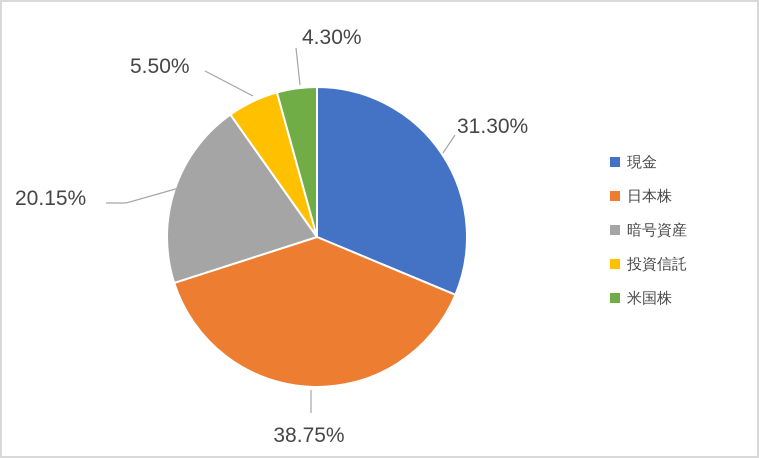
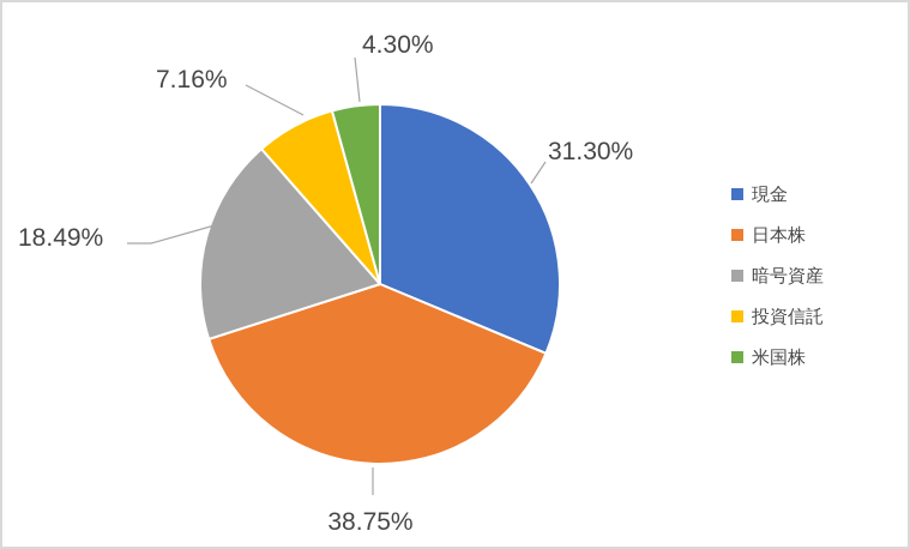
暗号資産: 20.15% -> 18.49%
投資信託: 5.50% -> 7.16%
